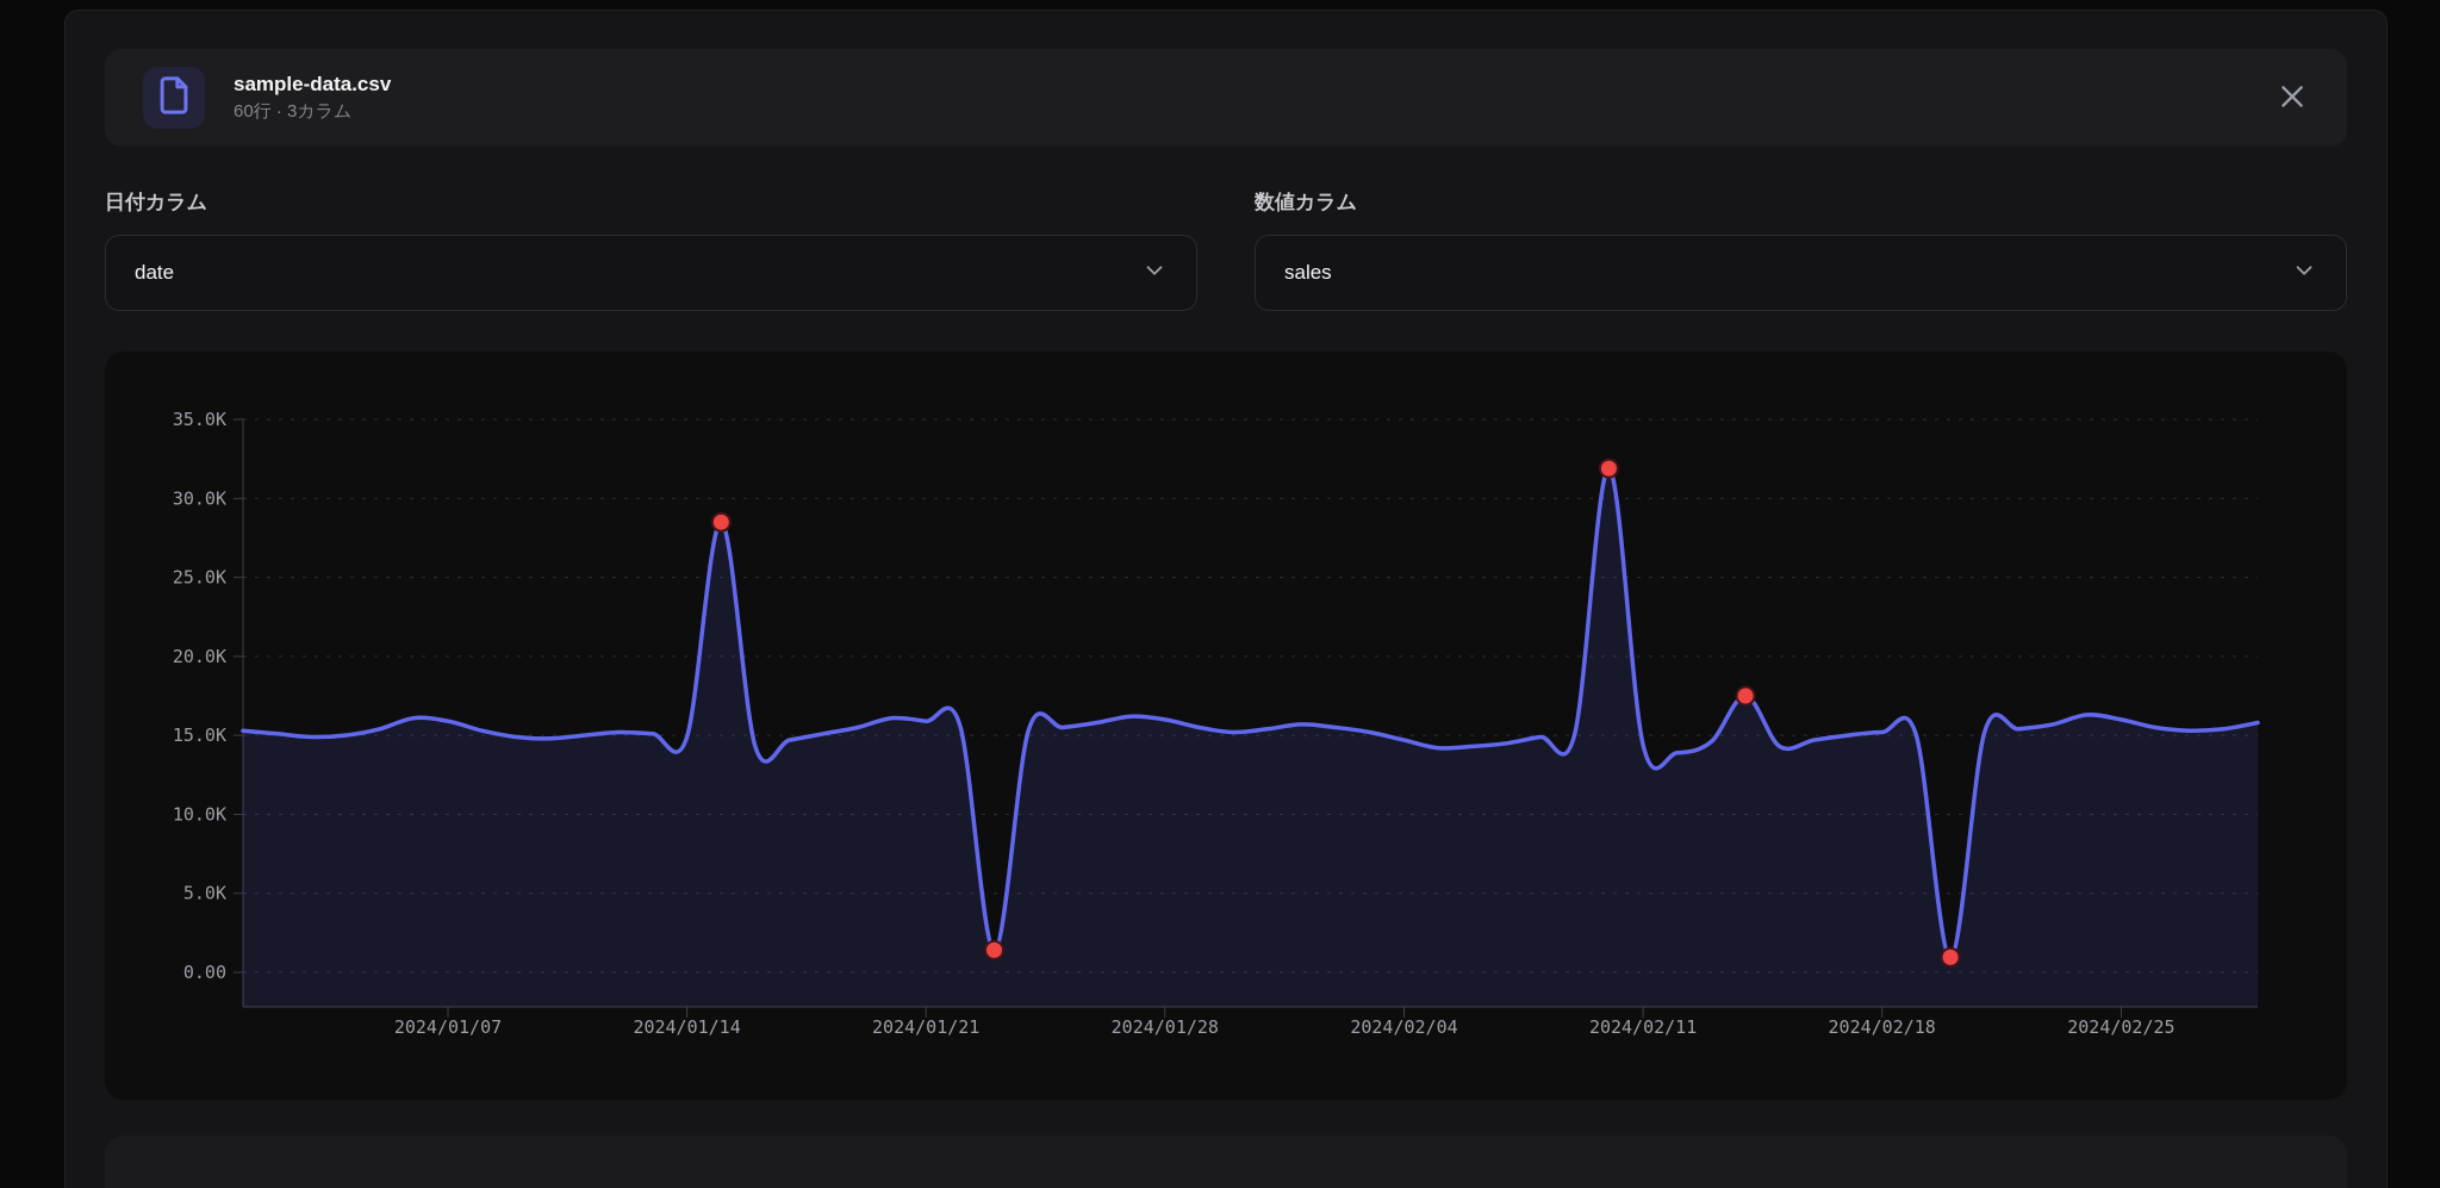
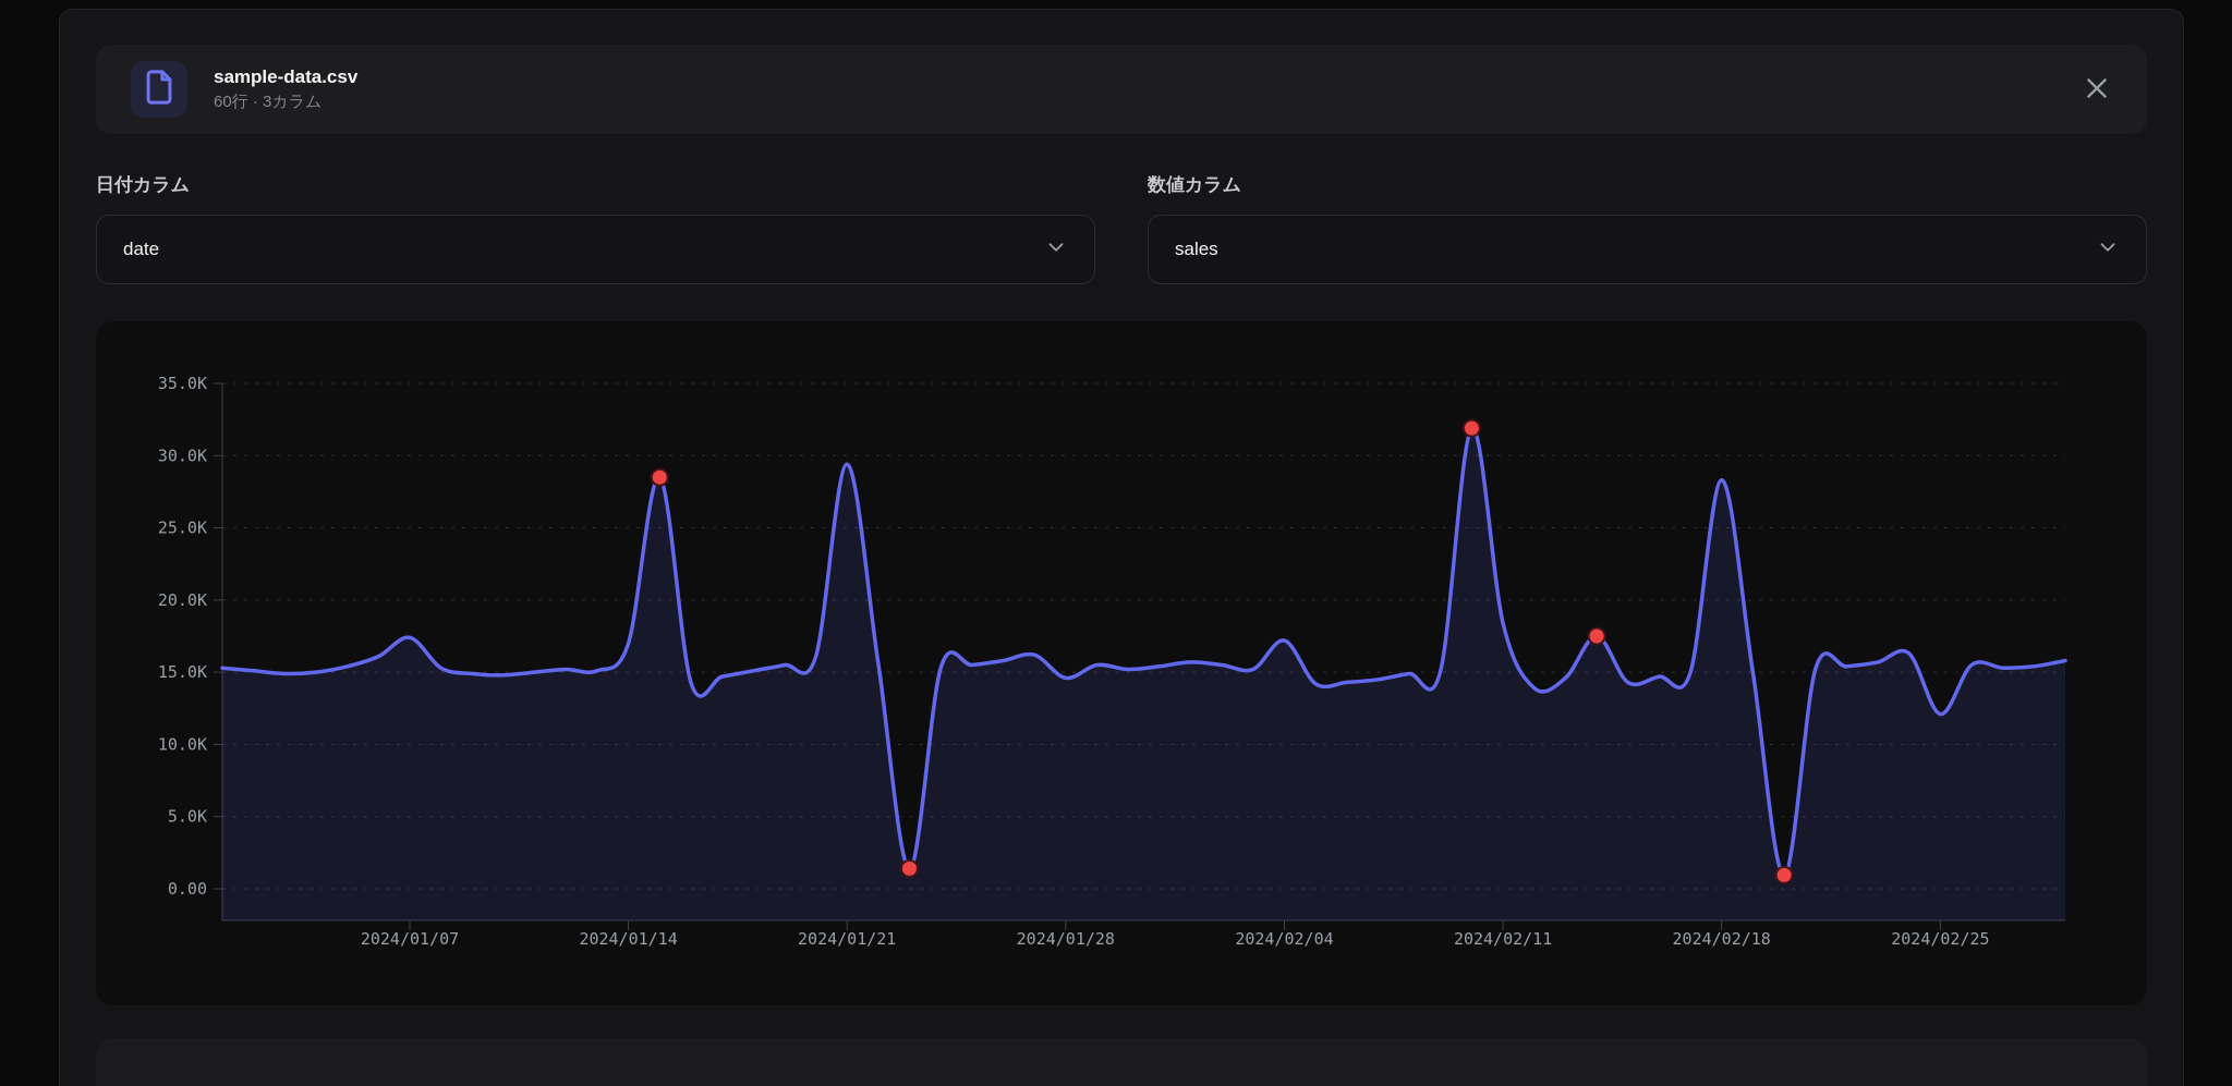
2024/01/07: 15.9K -> 17.4K
2024/01/14: 14.9K -> 17.0K
2024/01/21: 15.9K -> 29.4K
2024/01/28: 16.0K -> 14.6K
2024/02/04: 14.7K -> 17.2K
2024/02/11: 14.4K -> 18.4K
2024/02/18: 15.2K -> 28.3K
2024/02/25: 16.0K -> 12.1K
